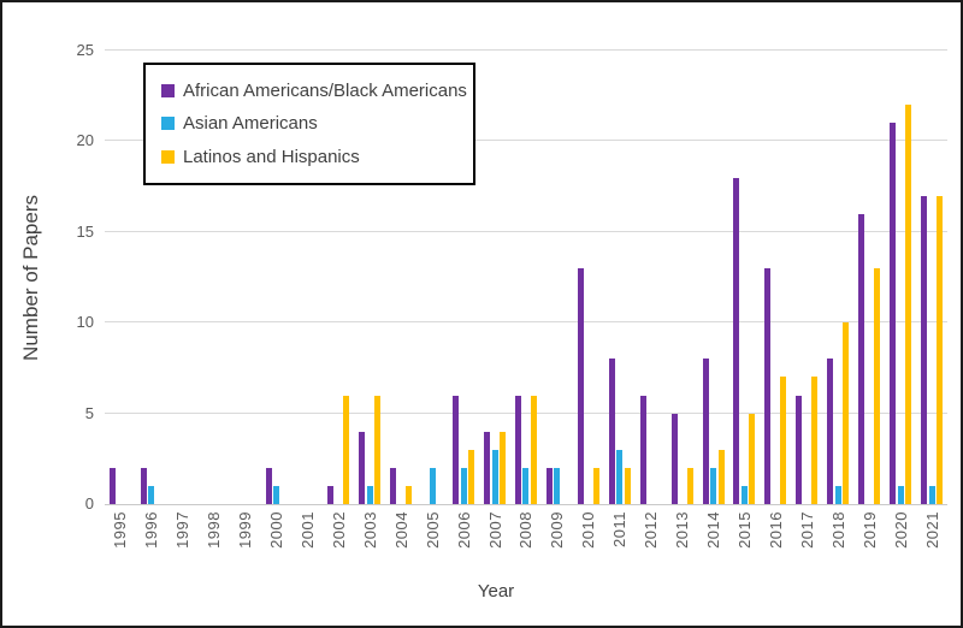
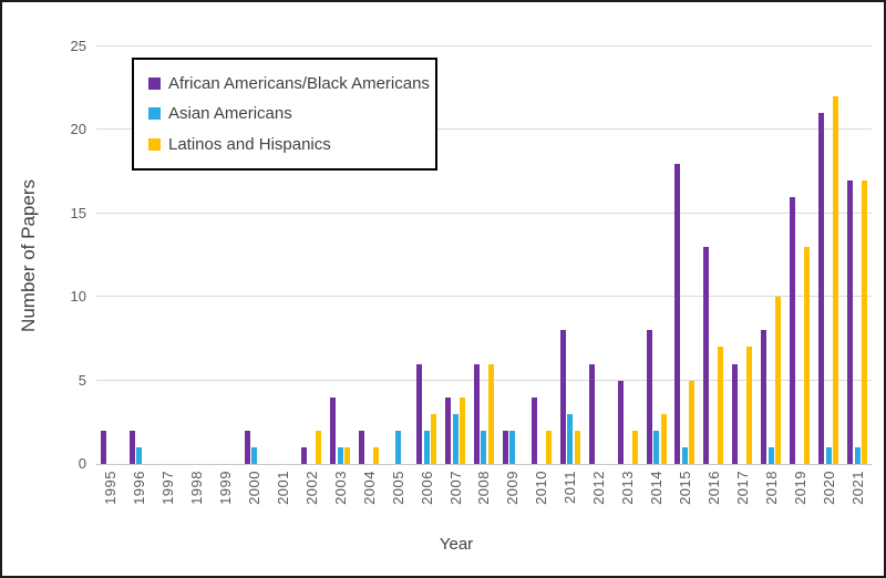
Latinos and Hispanics/2002: 6 -> 2
Latinos and Hispanics/2003: 6 -> 1
African Americans/Black Americans/2010: 13 -> 4
